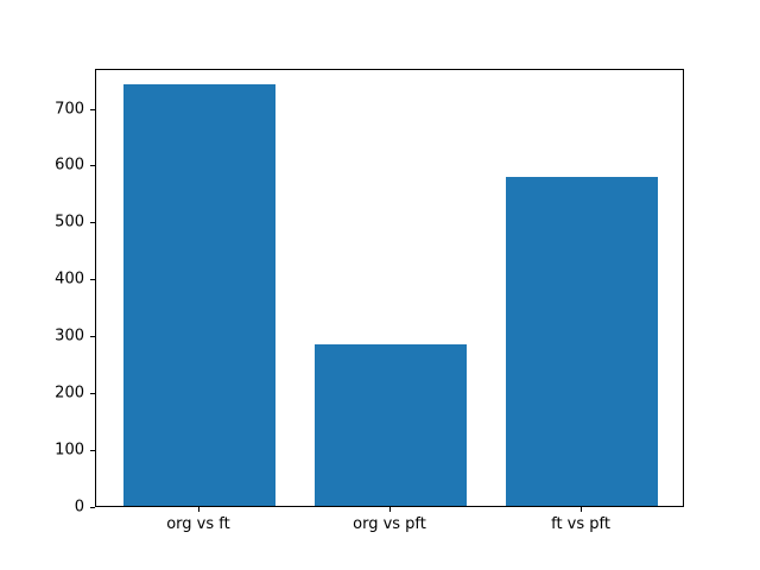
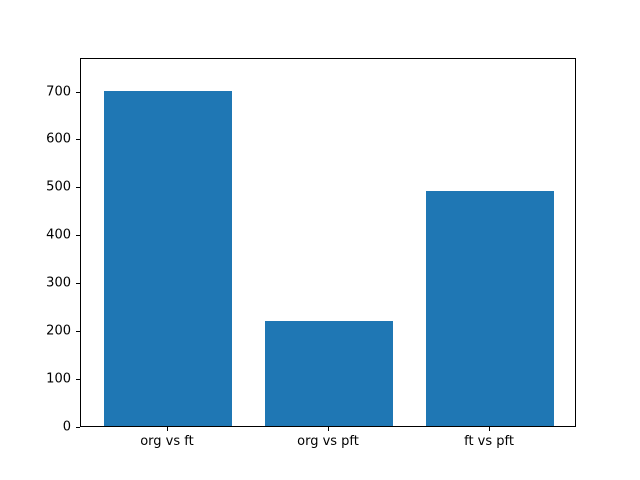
org vs ft: 740 -> 700
org vs pft: 280 -> 220
ft vs pft: 580 -> 490
